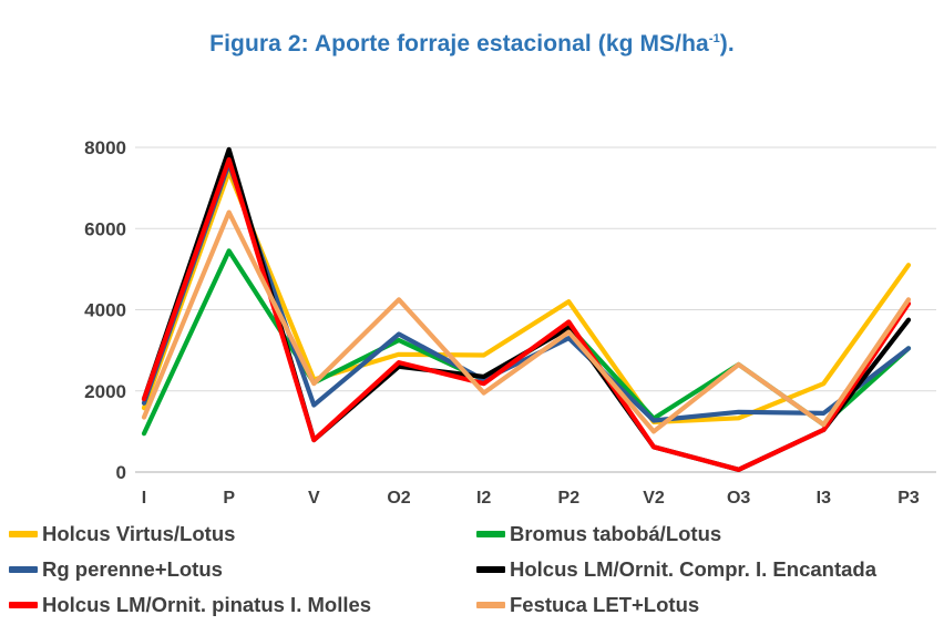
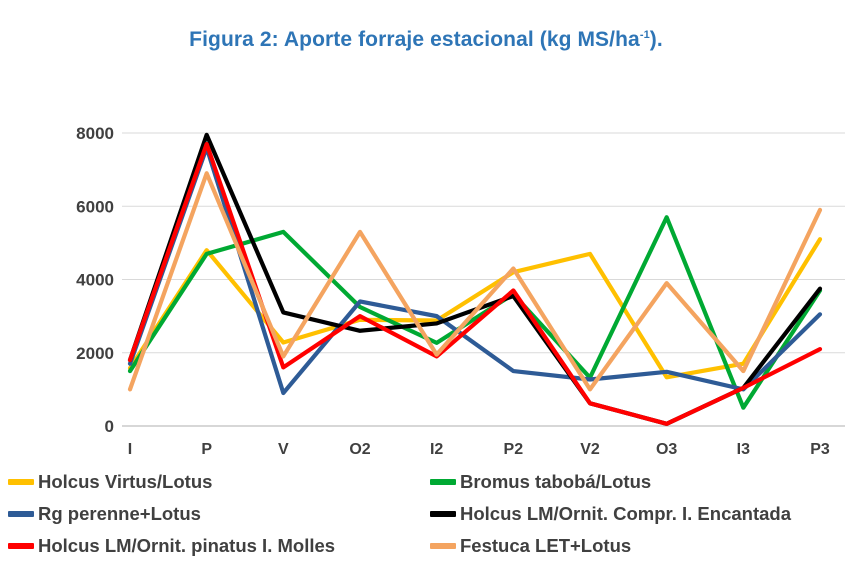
Bromus tabobá/Lotus/I: 1000 -> 1500
Festuca LET+Lotus/I: 1400 -> 1000
Holcus Virtus/Lotus/P: 7400 -> 4800
Bromus tabobá/Lotus/P: 5400 -> 4700
Festuca LET+Lotus/P: 6400 -> 6900
Bromus tabobá/Lotus/V: 2200 -> 5300
Rg perenne+Lotus/V: 1600 -> 900
Holcus LM/Ornit. Compr. I. Encantada/V: 800 -> 3100
Holcus LM/Ornit. pinatus I. Molles/V: 800 -> 1600
Festuca LET+Lotus/V: 2200 -> 1900
Holcus LM/Ornit. pinatus I. Molles/O2: 2700 -> 3000
Festuca LET+Lotus/O2: 4200 -> 5300
Rg perenne+Lotus/I2: 2300 -> 3000
Holcus LM/Ornit. Compr. I. Encantada/I2: 2400 -> 2800
Holcus LM/Ornit. pinatus I. Molles/I2: 2200 -> 1900
Rg perenne+Lotus/P2: 3300 -> 1500
Festuca LET+Lotus/P2: 3400 -> 4300
Holcus Virtus/Lotus/V2: 1200 -> 4700
Bromus tabobá/Lotus/O3: 2600 -> 5700
Festuca LET+Lotus/O3: 2600 -> 3900
Holcus Virtus/Lotus/I3: 2200 -> 1700
Bromus tabobá/Lotus/I3: 1200 -> 500
Rg perenne+Lotus/I3: 1400 -> 1000
Festuca LET+Lotus/I3: 1200 -> 1500
Bromus tabobá/Lotus/P3: 3000 -> 3700
Holcus LM/Ornit. pinatus I. Molles/P3: 4200 -> 2100
Festuca LET+Lotus/P3: 4200 -> 5900
